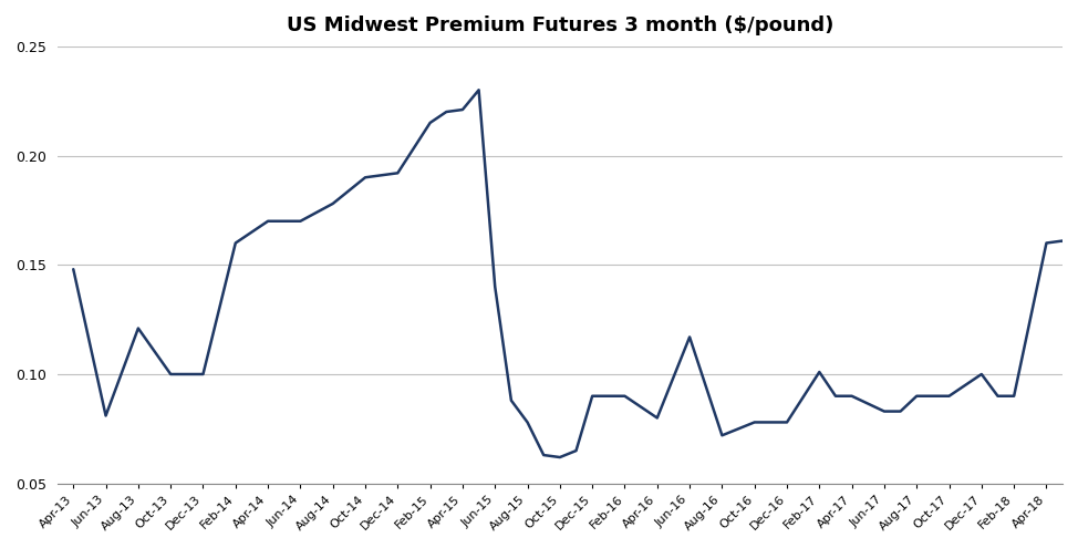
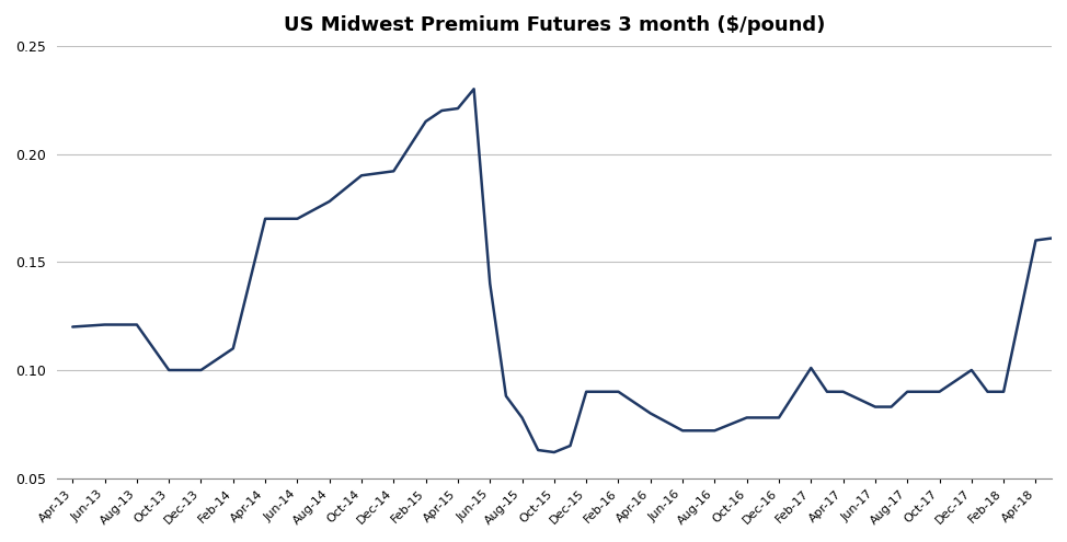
Apr-13: 0.148 -> 0.120
Jun-13: 0.081 -> 0.121
Feb-14: 0.160 -> 0.110
Jun-16: 0.117 -> 0.072
